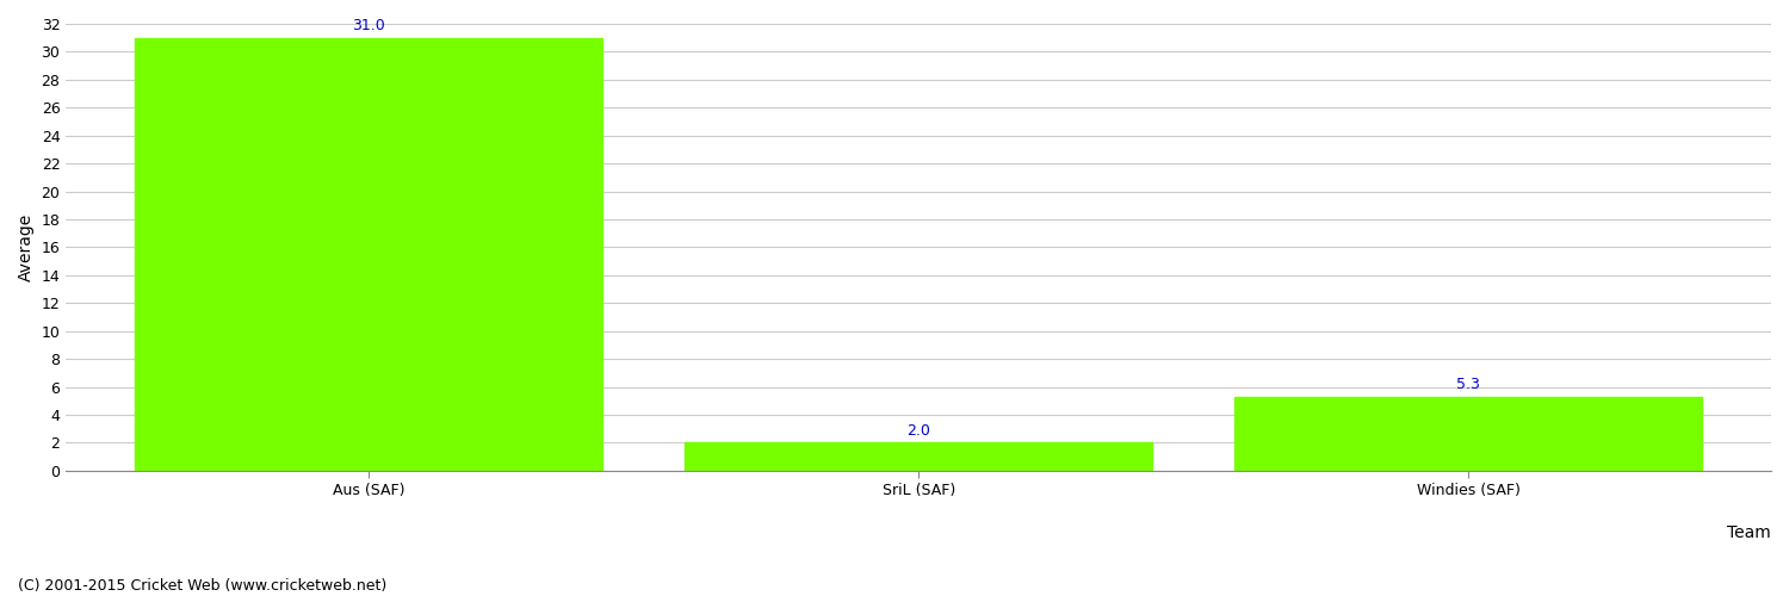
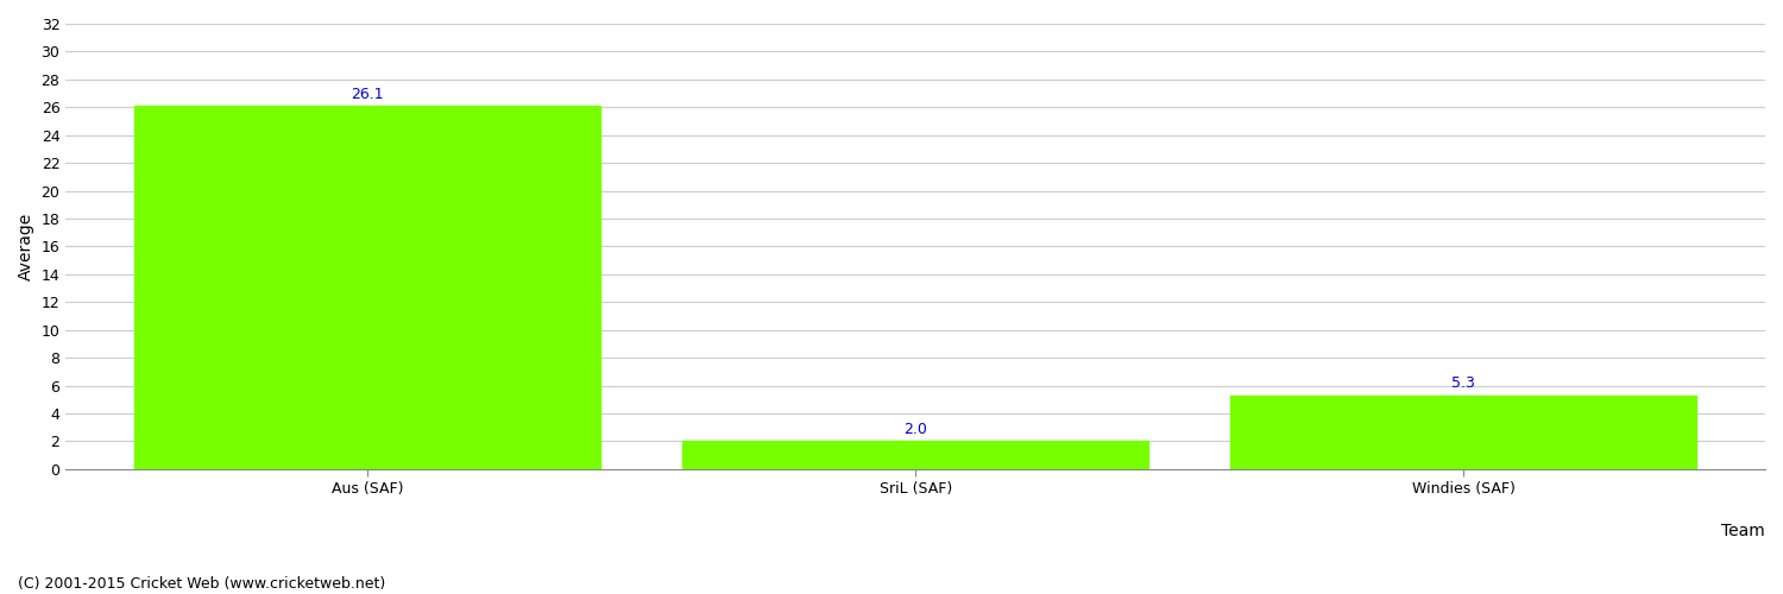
Aus (SAF): 31.0 -> 26.1
